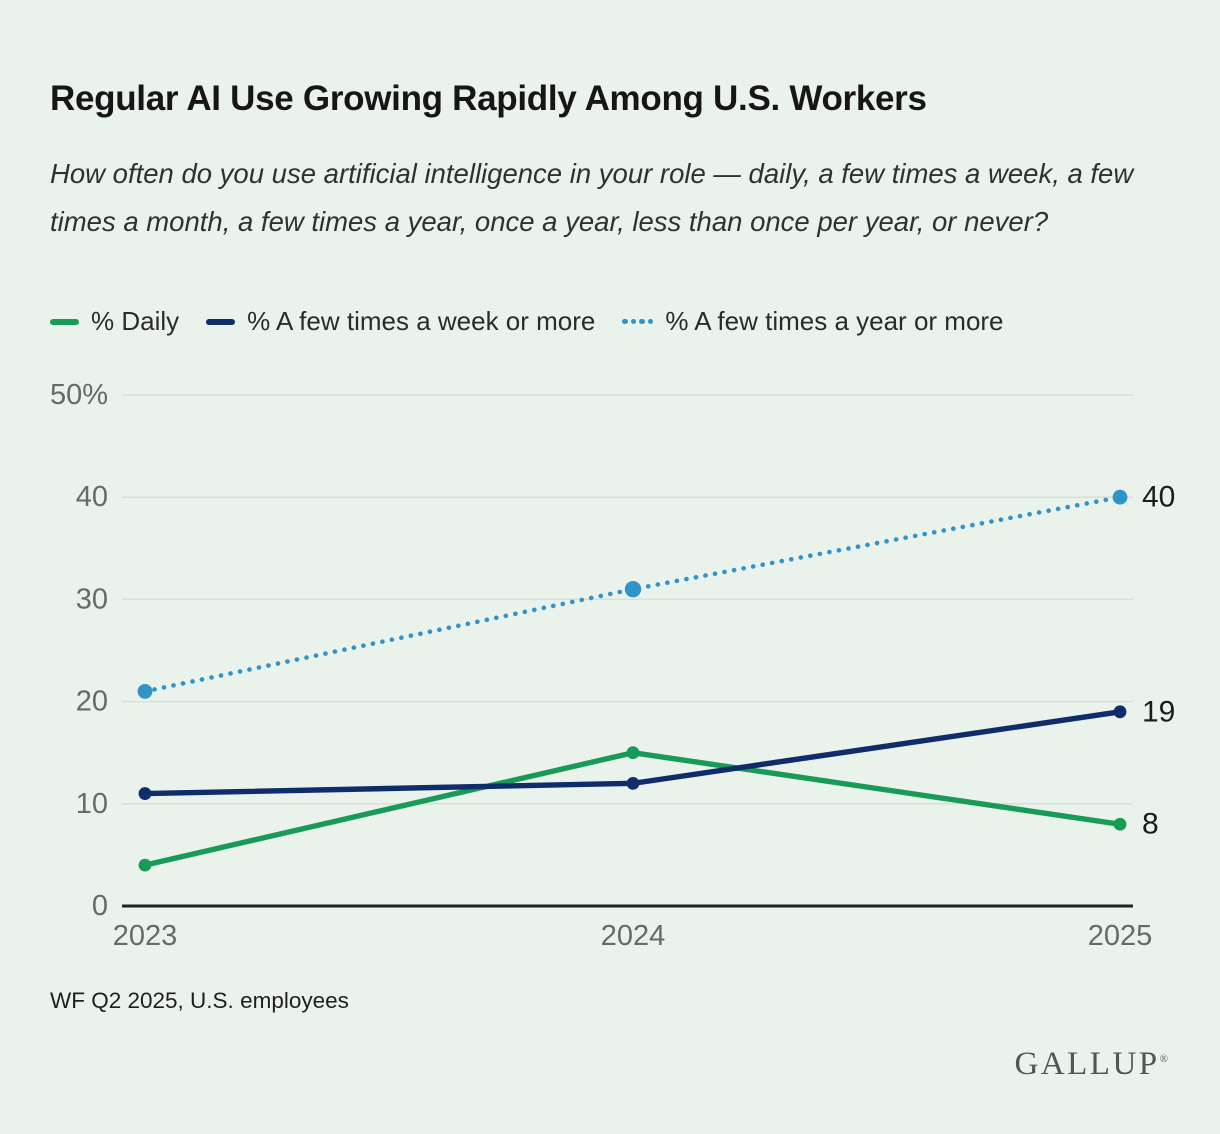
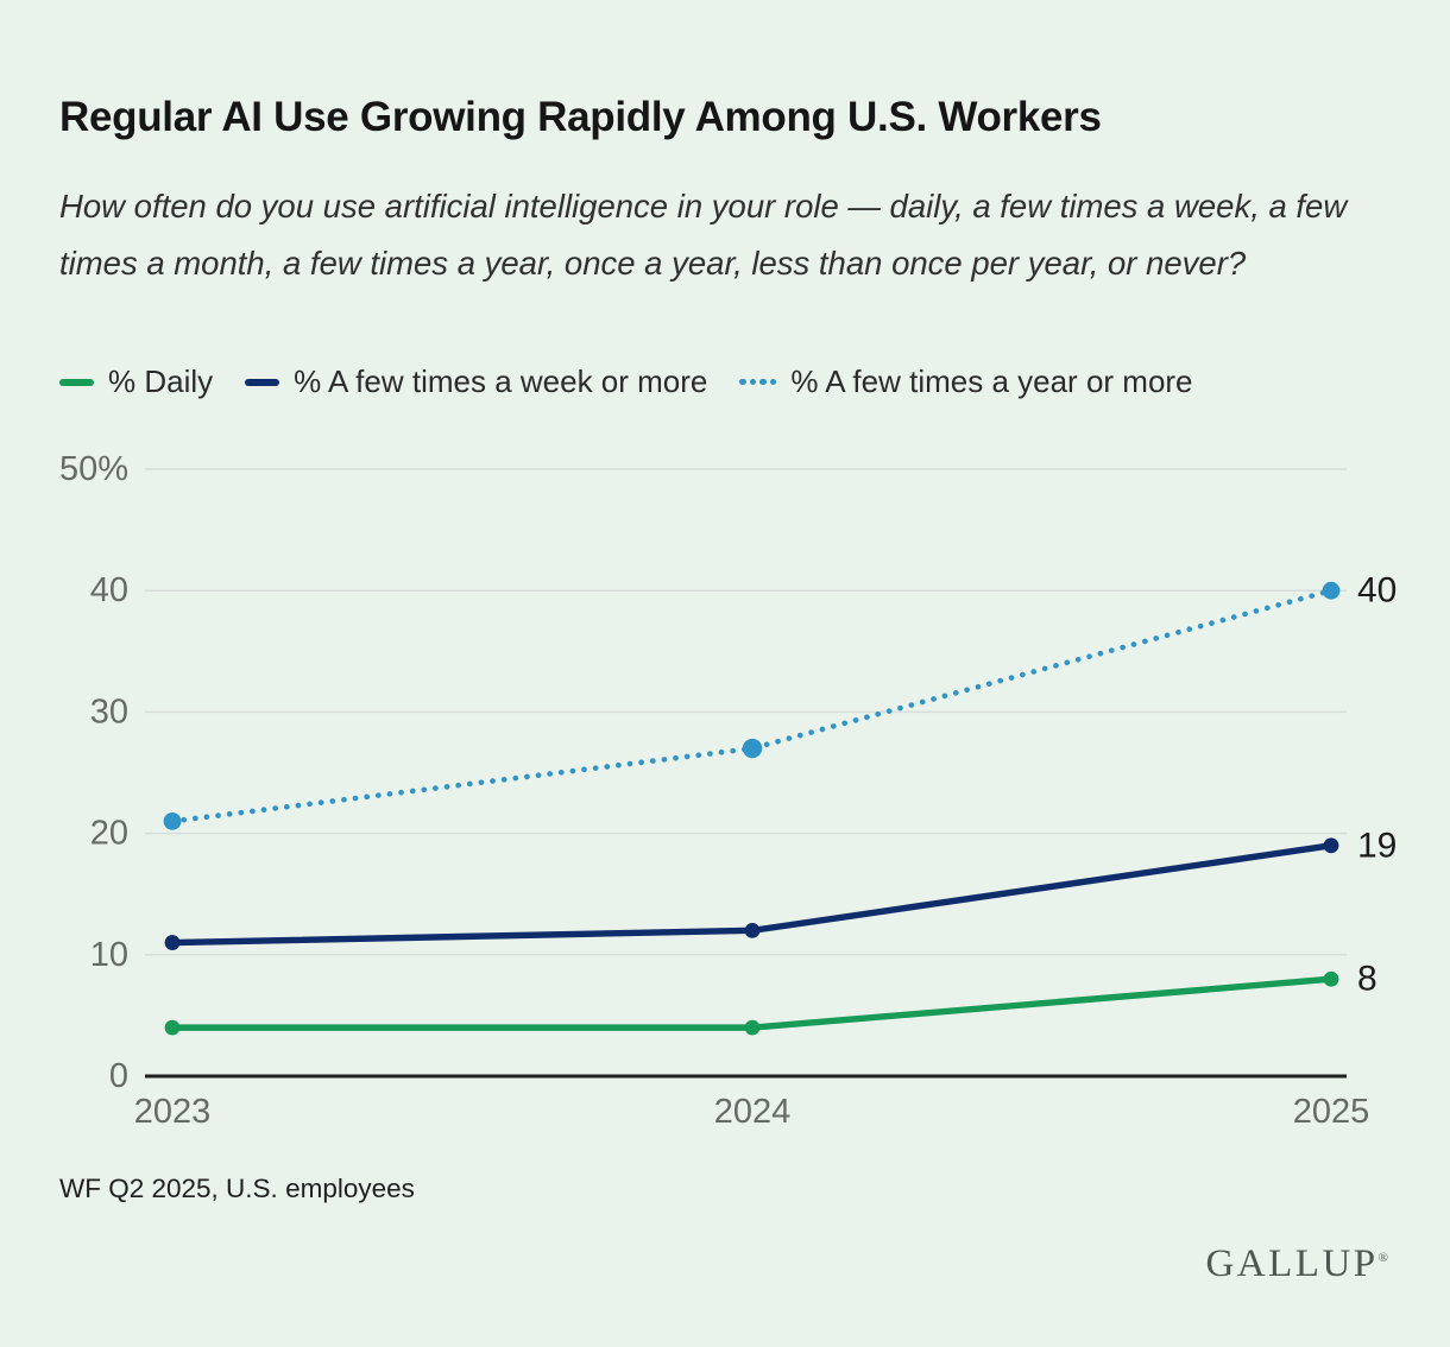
% Daily/2024: 15% -> 4%
% A few times a year or more/2024: 31% -> 27%
